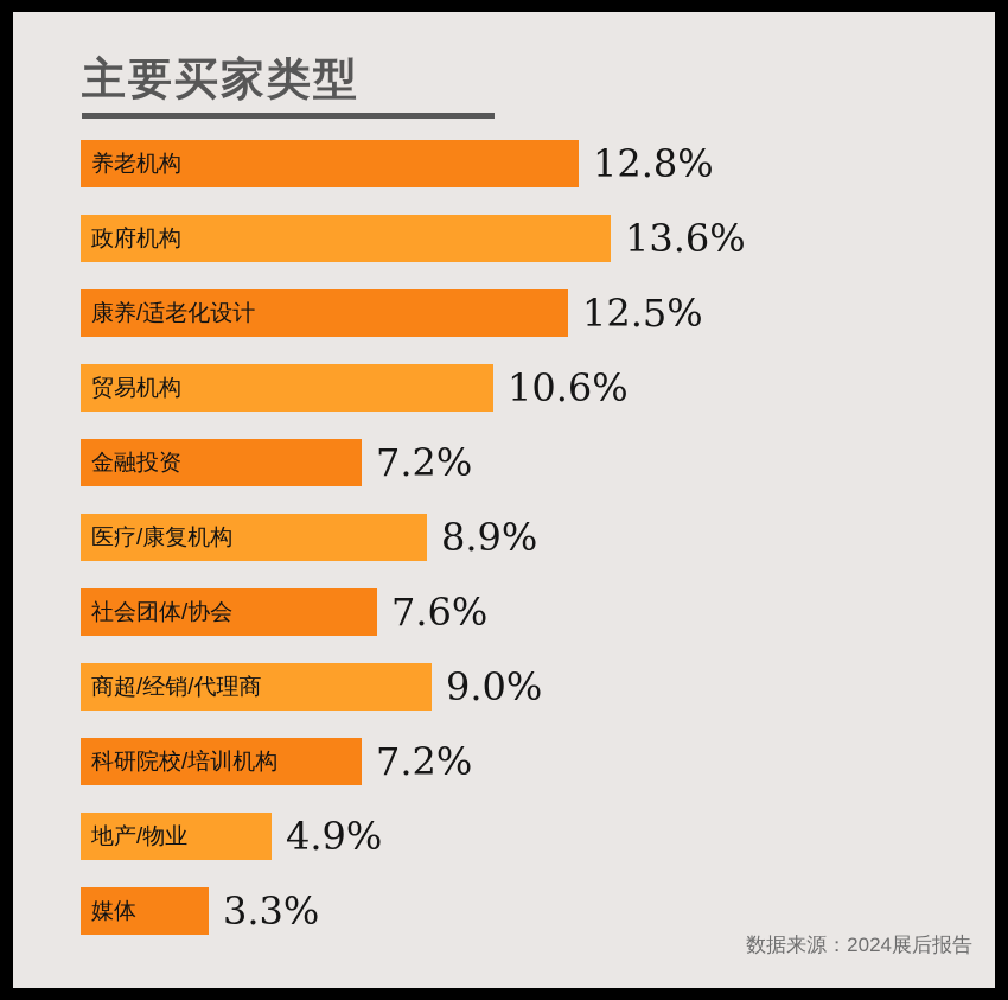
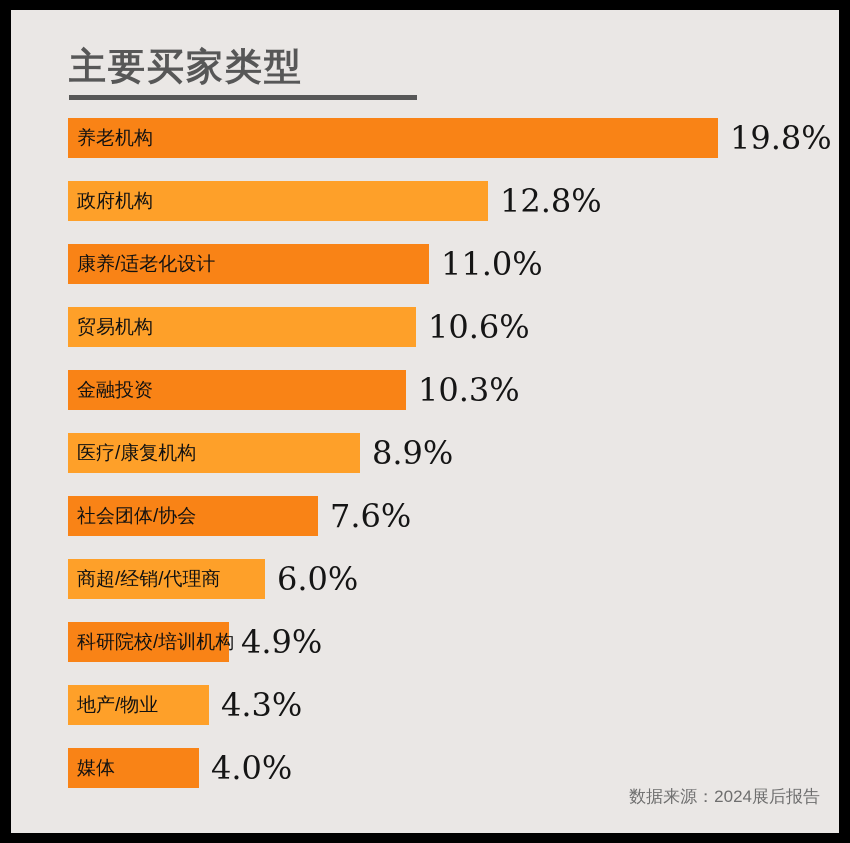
养老机构: 12.8% -> 19.8%
政府机构: 13.6% -> 12.8%
康养/适老化设计: 12.5% -> 11.0%
金融投资: 7.2% -> 10.3%
商超/经销/代理商: 9.0% -> 6.0%
科研院校/培训机构: 7.2% -> 4.9%
地产/物业: 4.9% -> 4.3%
媒体: 3.3% -> 4.0%
